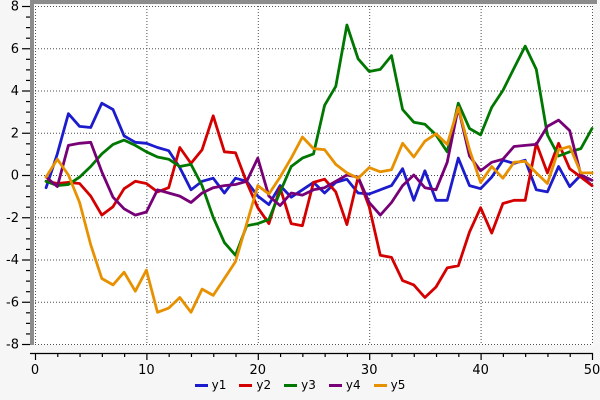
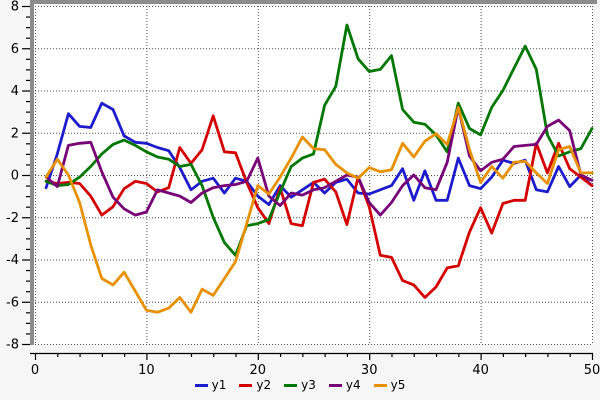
y5/10: -4.5 -> -6.4
